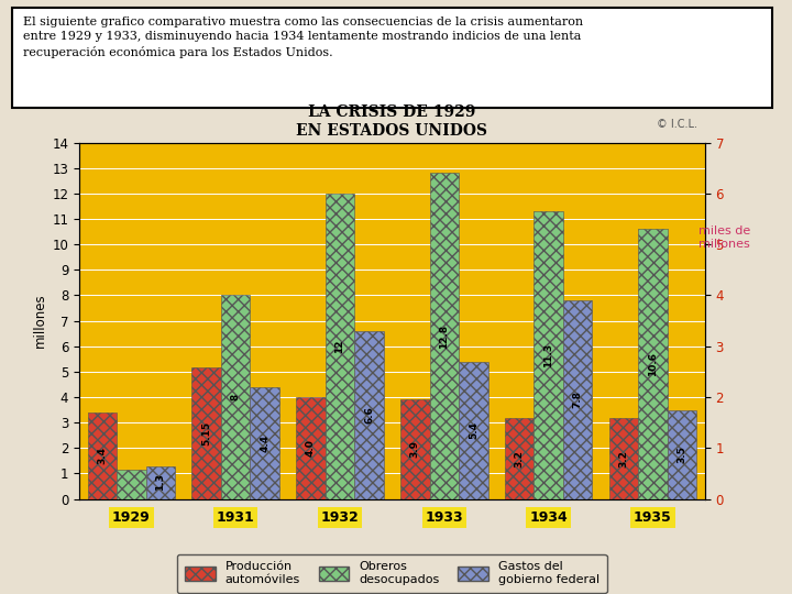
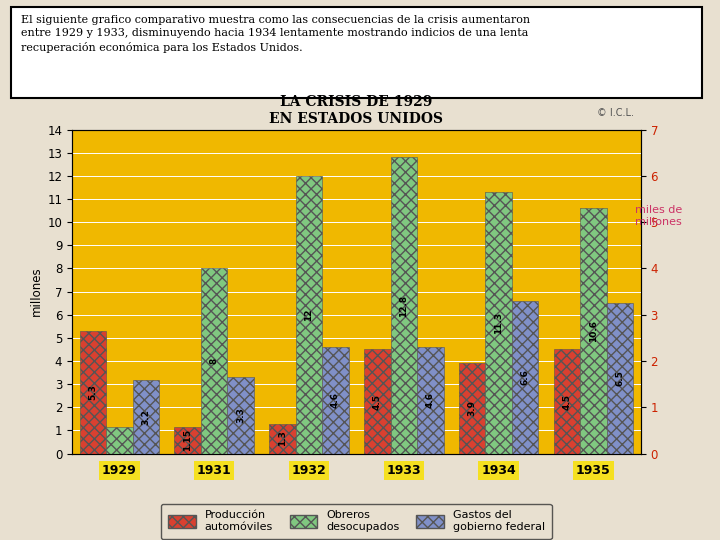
Producción automóviles/1929: 3.4 -> 5.3
Gastos del gobierno federal/1929: 1.3 -> 3.2
Producción automóviles/1931: 5.15 -> 1.15
Gastos del gobierno federal/1931: 4.4 -> 3.3
Producción automóviles/1932: 4.0 -> 1.3
Gastos del gobierno federal/1932: 6.6 -> 4.6
Producción automóviles/1933: 3.9 -> 4.5
Gastos del gobierno federal/1933: 5.4 -> 4.6
Producción automóviles/1934: 3.2 -> 3.9
Gastos del gobierno federal/1934: 7.8 -> 6.6
Producción automóviles/1935: 3.2 -> 4.5
Gastos del gobierno federal/1935: 3.5 -> 6.5
